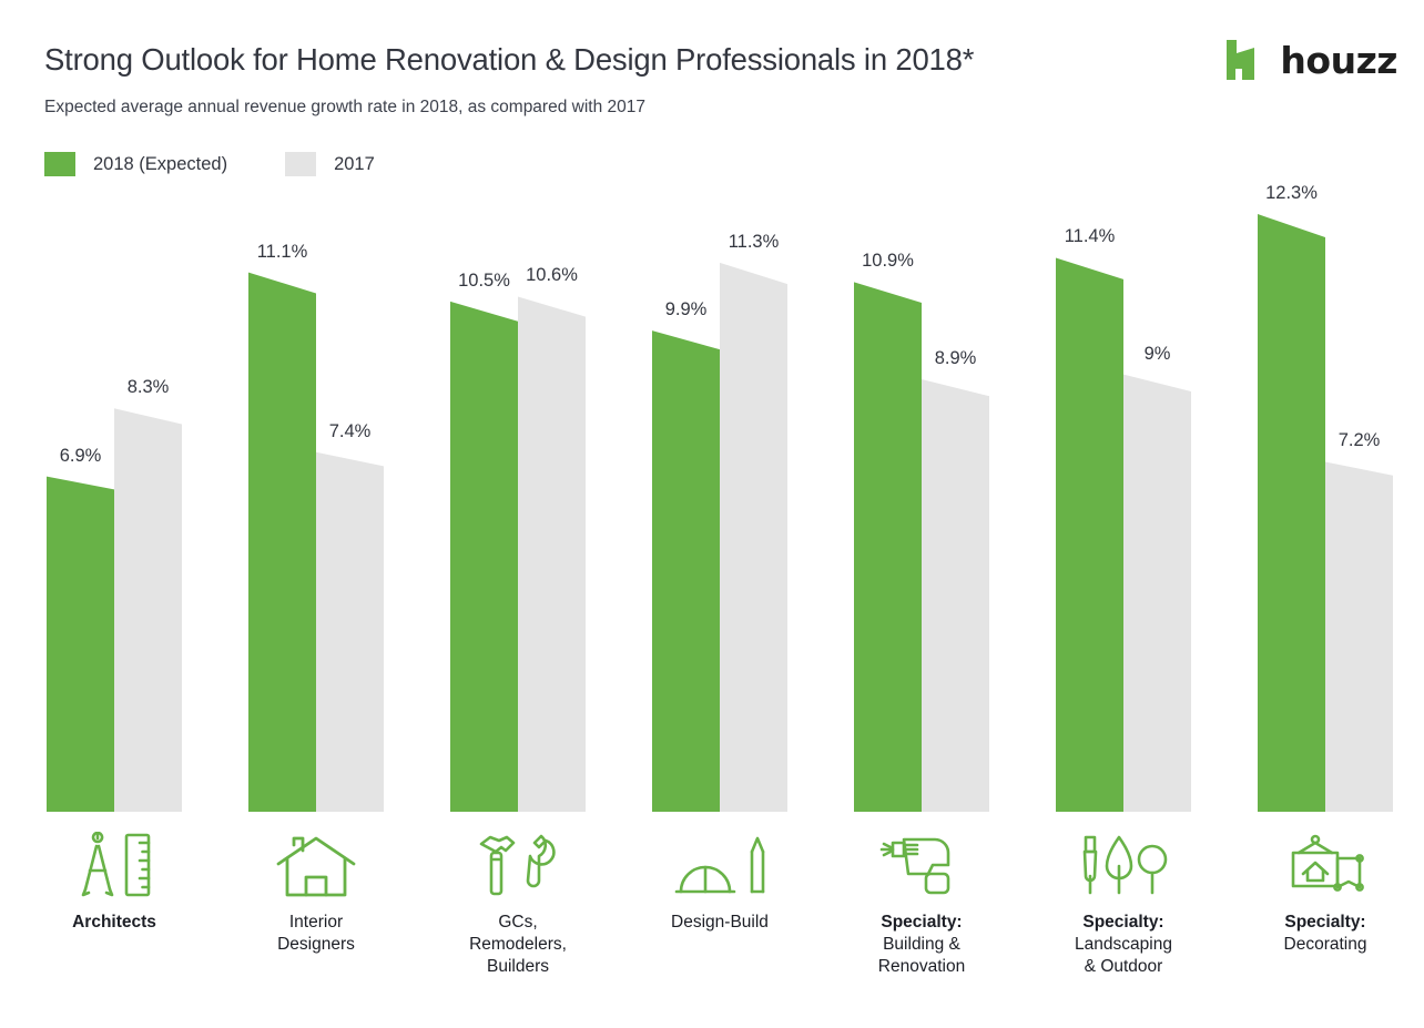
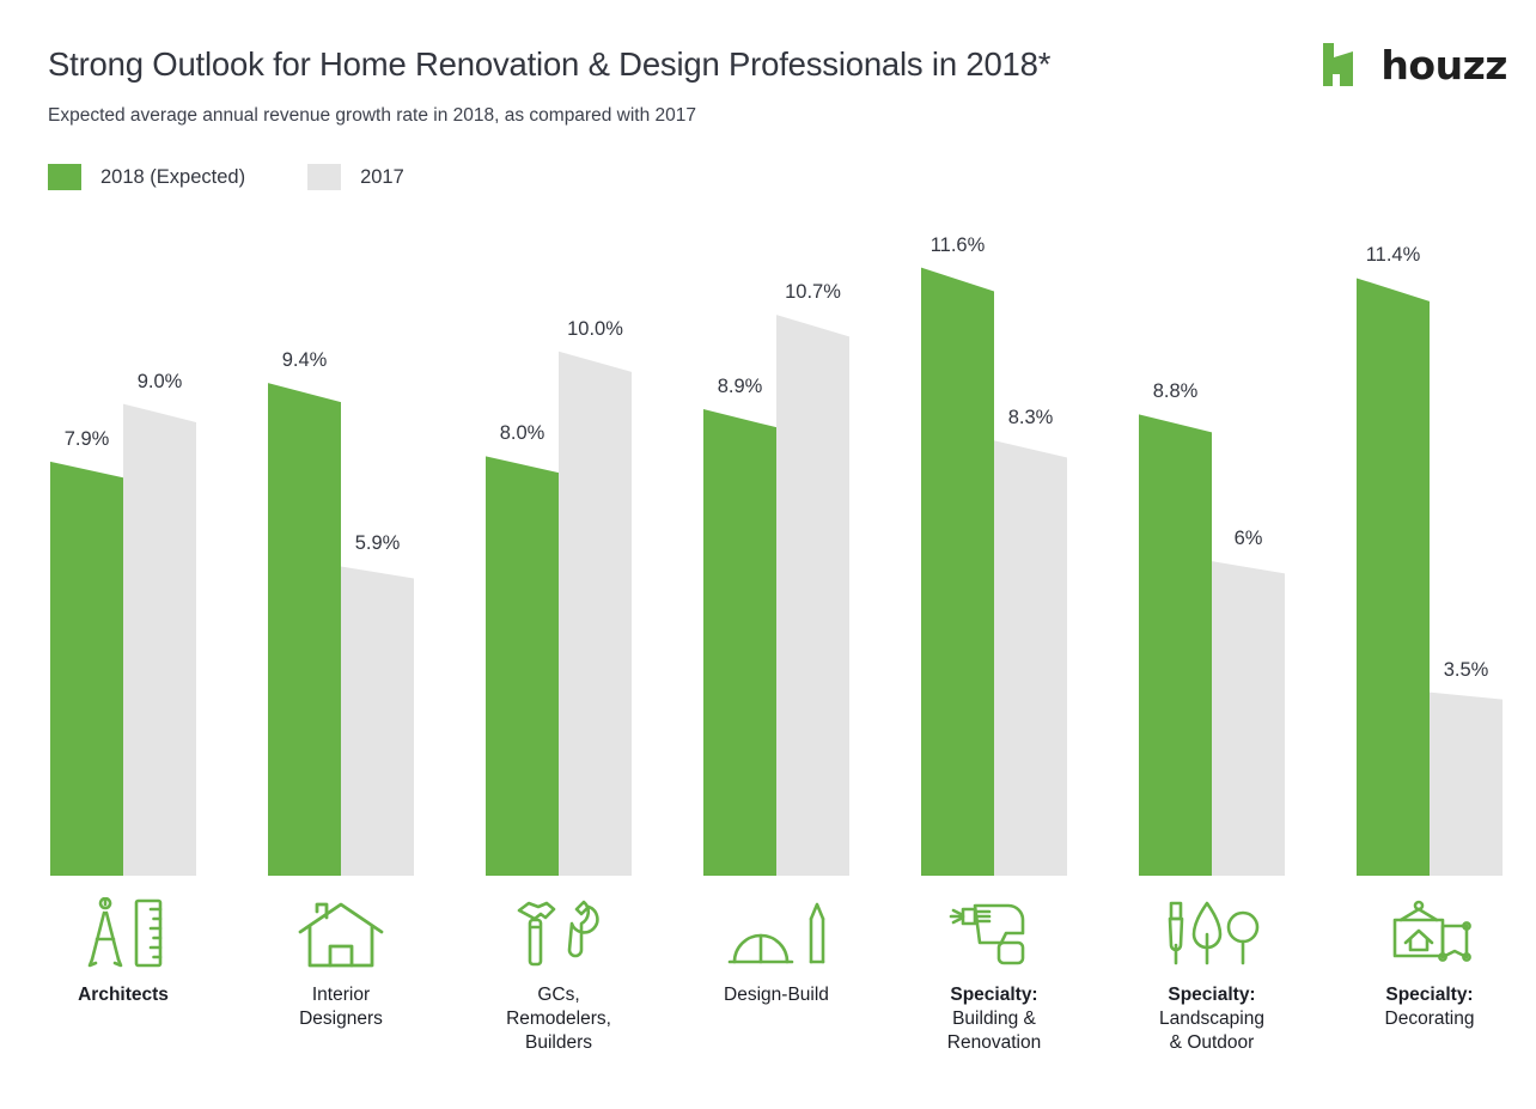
2018 (Expected)/Architects: 6.9% -> 7.9%
2017/Architects: 8.3% -> 9.0%
2018 (Expected)/Interior Designers: 11.1% -> 9.4%
2017/Interior Designers: 7.4% -> 5.9%
2018 (Expected)/GCs, Remodelers, Builders: 10.5% -> 8.0%
2017/GCs, Remodelers, Builders: 10.6% -> 10.0%
2018 (Expected)/Design-Build: 9.9% -> 8.9%
2017/Design-Build: 11.3% -> 10.7%
2018 (Expected)/Specialty: Building & Renovation: 10.9% -> 11.6%
2017/Specialty: Building & Renovation: 8.9% -> 8.3%
2018 (Expected)/Specialty: Landscaping & Outdoor: 11.4% -> 8.8%
2017/Specialty: Landscaping & Outdoor: 9% -> 6%
2018 (Expected)/Specialty: Decorating: 12.3% -> 11.4%
2017/Specialty: Decorating: 7.2% -> 3.5%
